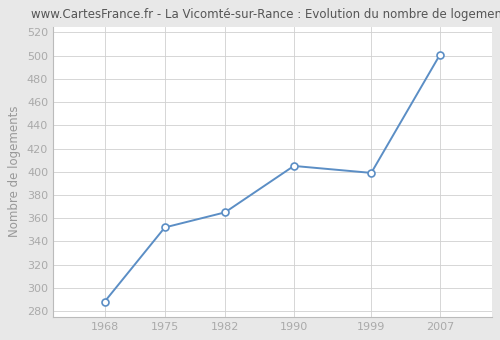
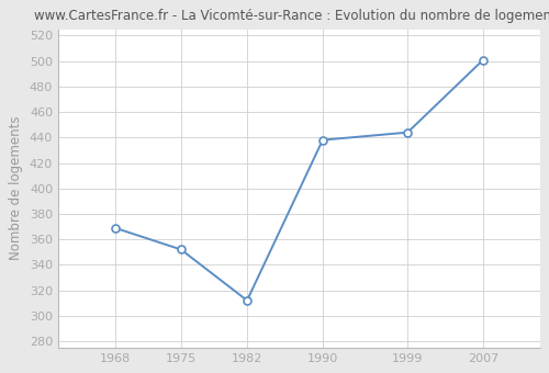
1968: 288 -> 369
1982: 365 -> 312
1990: 405 -> 438
1999: 399 -> 444
